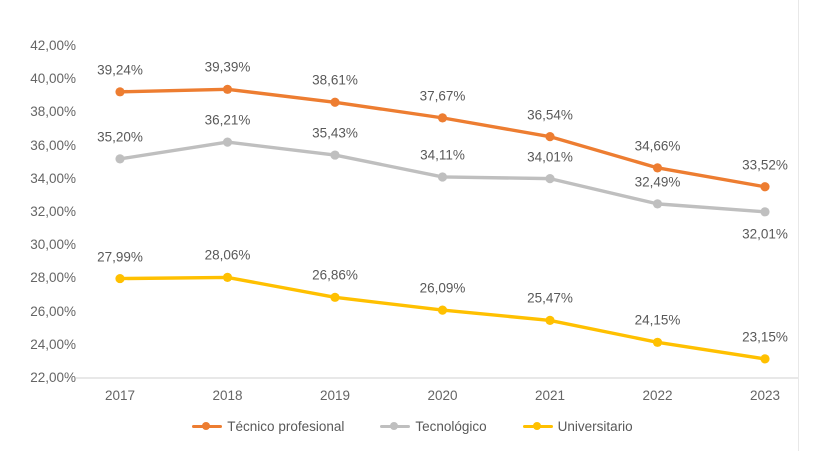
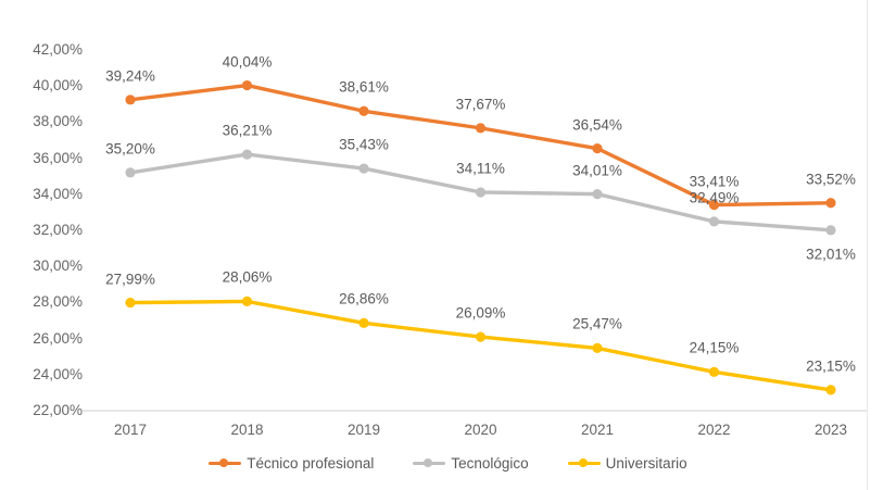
Técnico profesional/2018: 39,39% -> 40,04%
Técnico profesional/2022: 34,66% -> 33,41%
